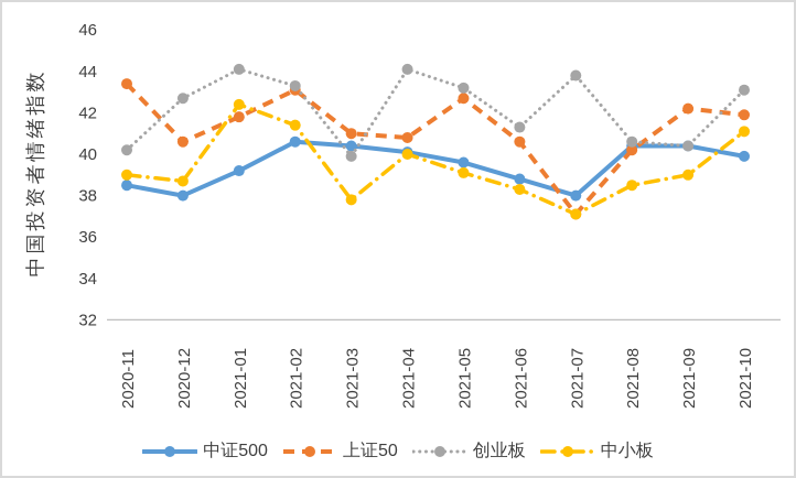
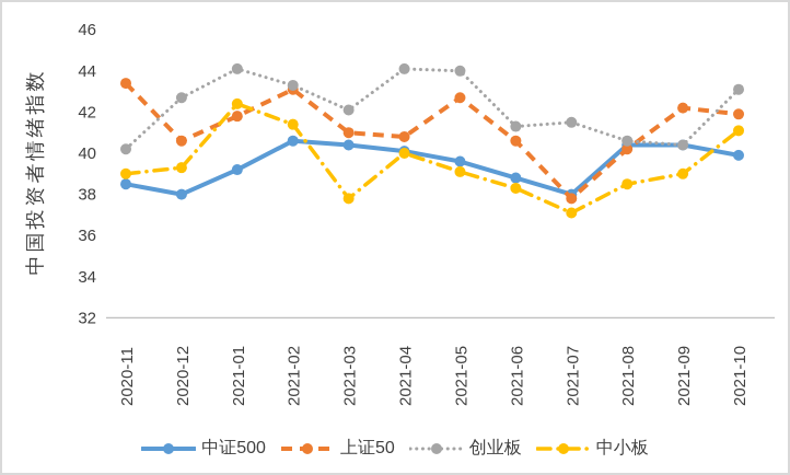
中小板/2020-12: 38.7 -> 39.3
创业板/2021-03: 39.9 -> 42.1
创业板/2021-05: 43.2 -> 44.0
上证50/2021-07: 37.1 -> 37.8
创业板/2021-07: 43.8 -> 41.5
